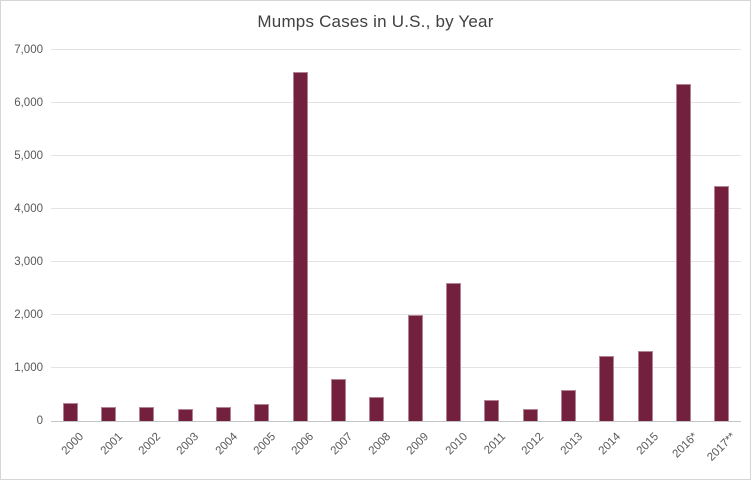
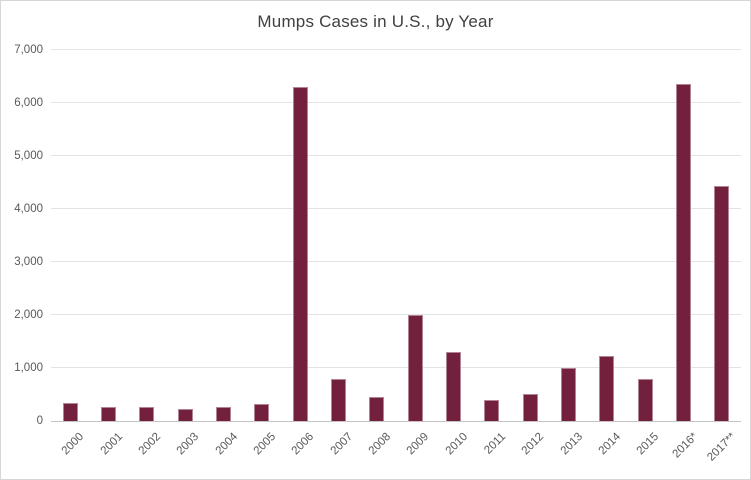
2006: 6600 -> 6300
2010: 2600 -> 1300
2012: 200 -> 500
2013: 600 -> 1000
2015: 1300 -> 800
